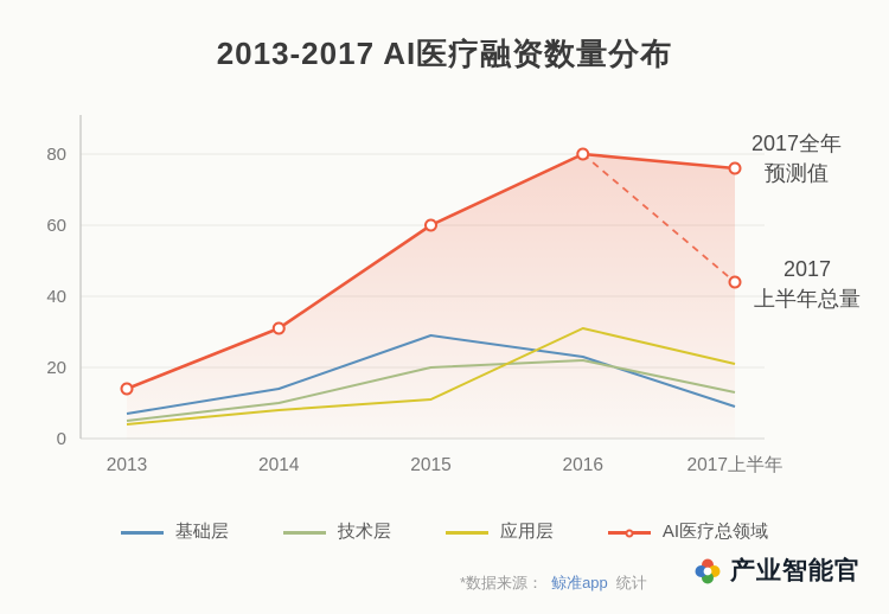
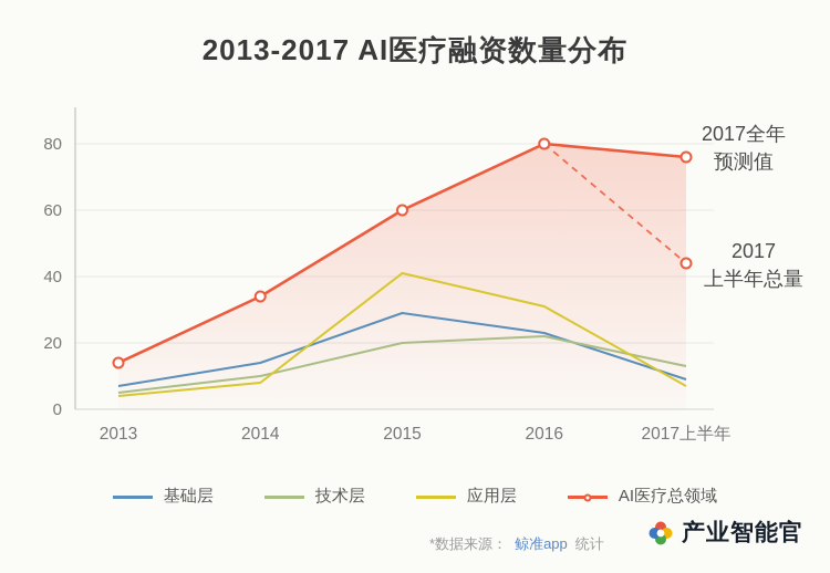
AI医疗总领域/2014: 31 -> 34
应用层/2015: 11 -> 41
应用层/2017上半年: 21 -> 7
